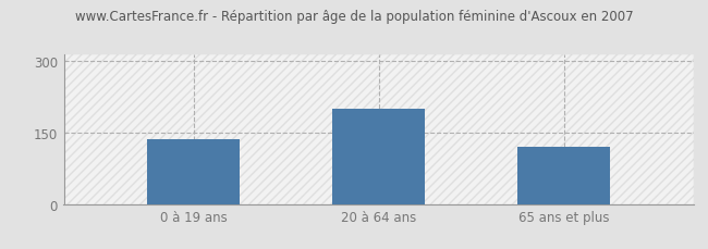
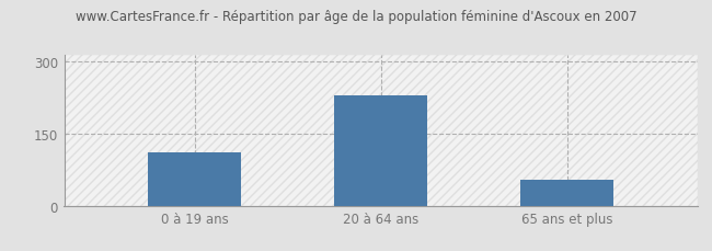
0 à 19 ans: 135 -> 110
20 à 64 ans: 200 -> 230
65 ans et plus: 120 -> 55
